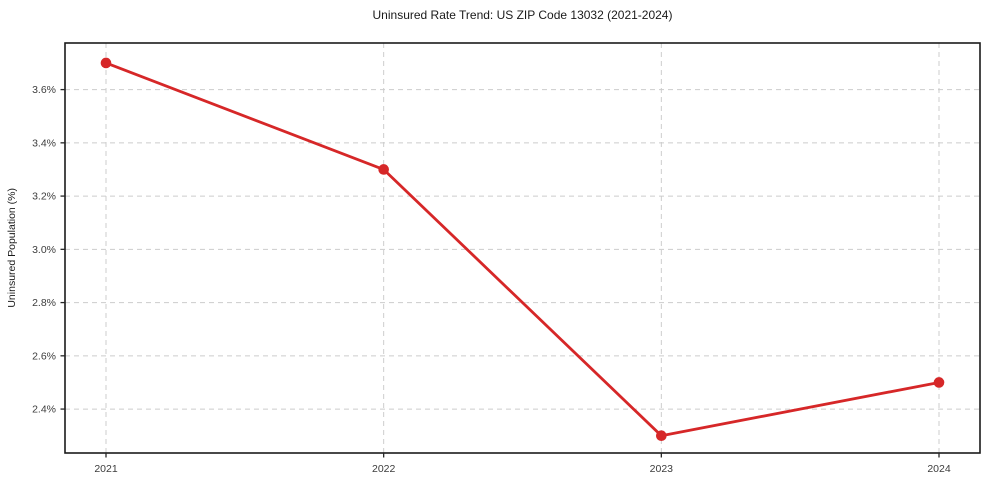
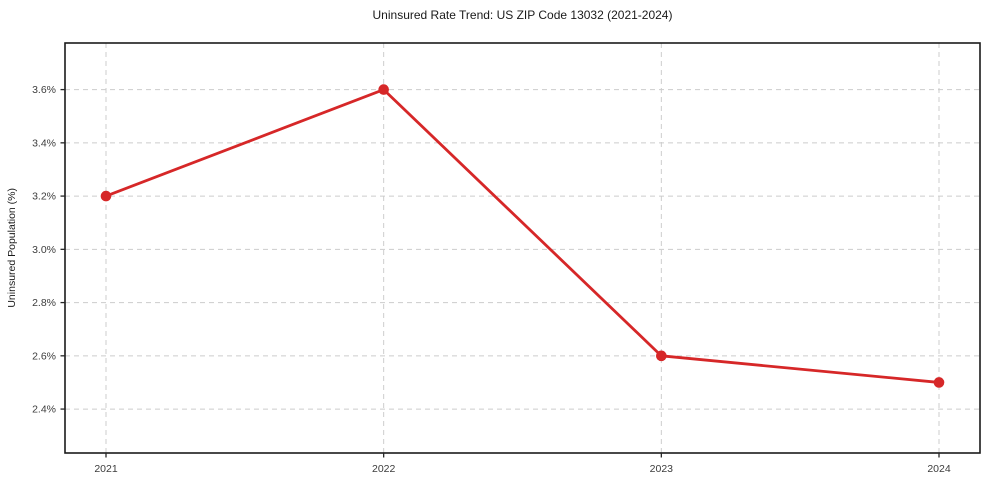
2021: 3.7% -> 3.2%
2022: 3.3% -> 3.6%
2023: 2.3% -> 2.6%
